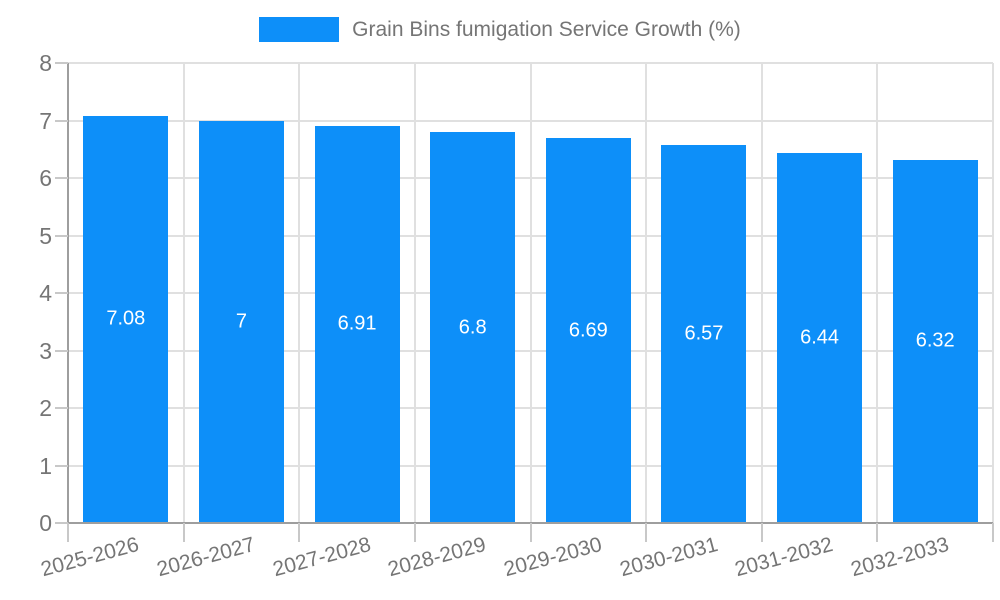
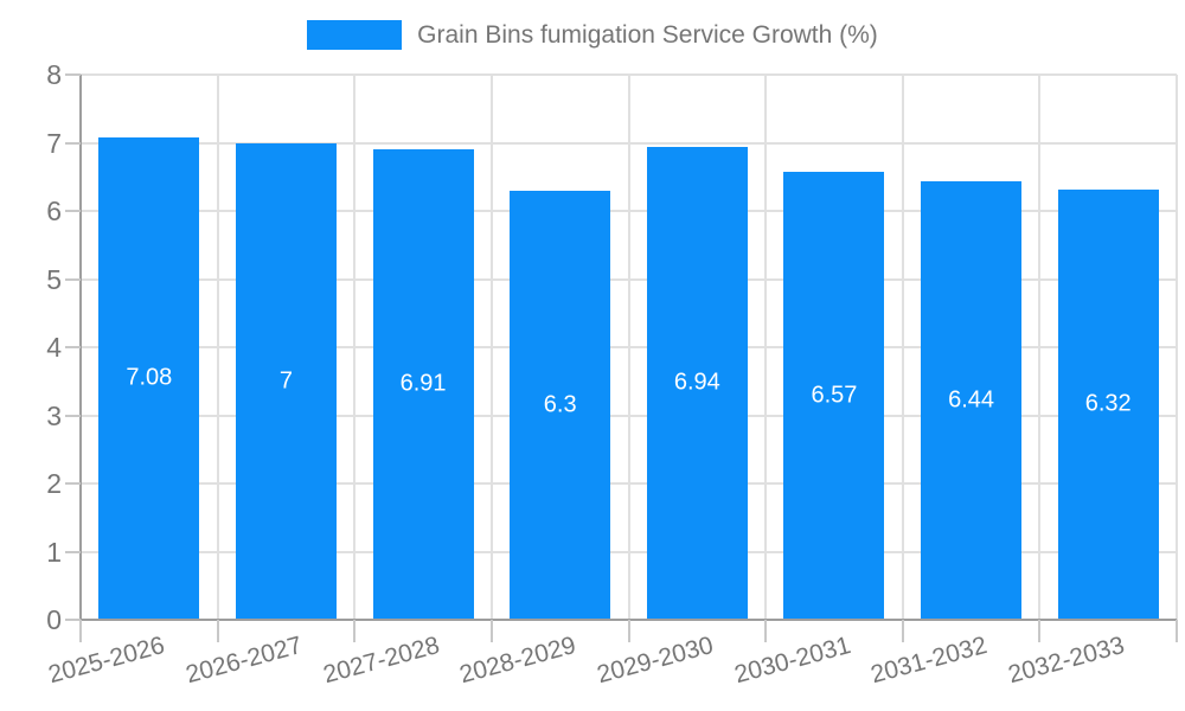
2028-2029: 6.8 -> 6.3
2029-2030: 6.69 -> 6.94
